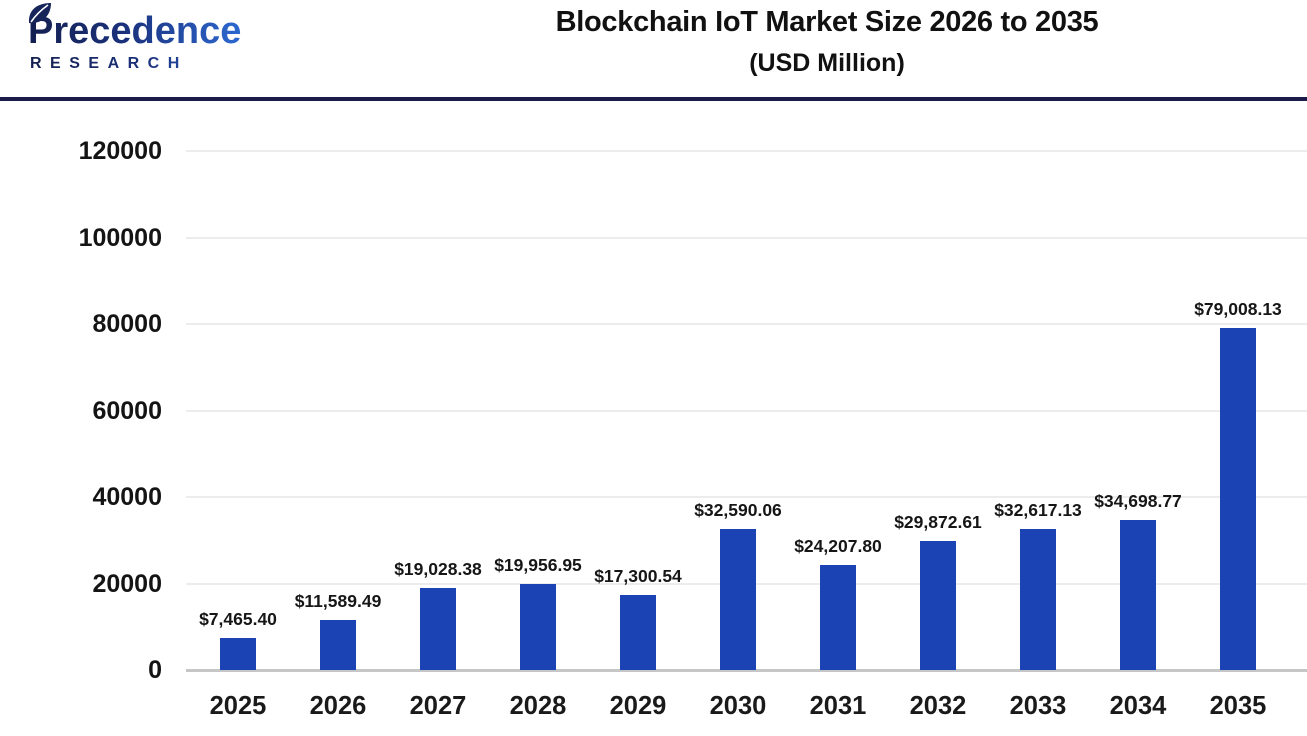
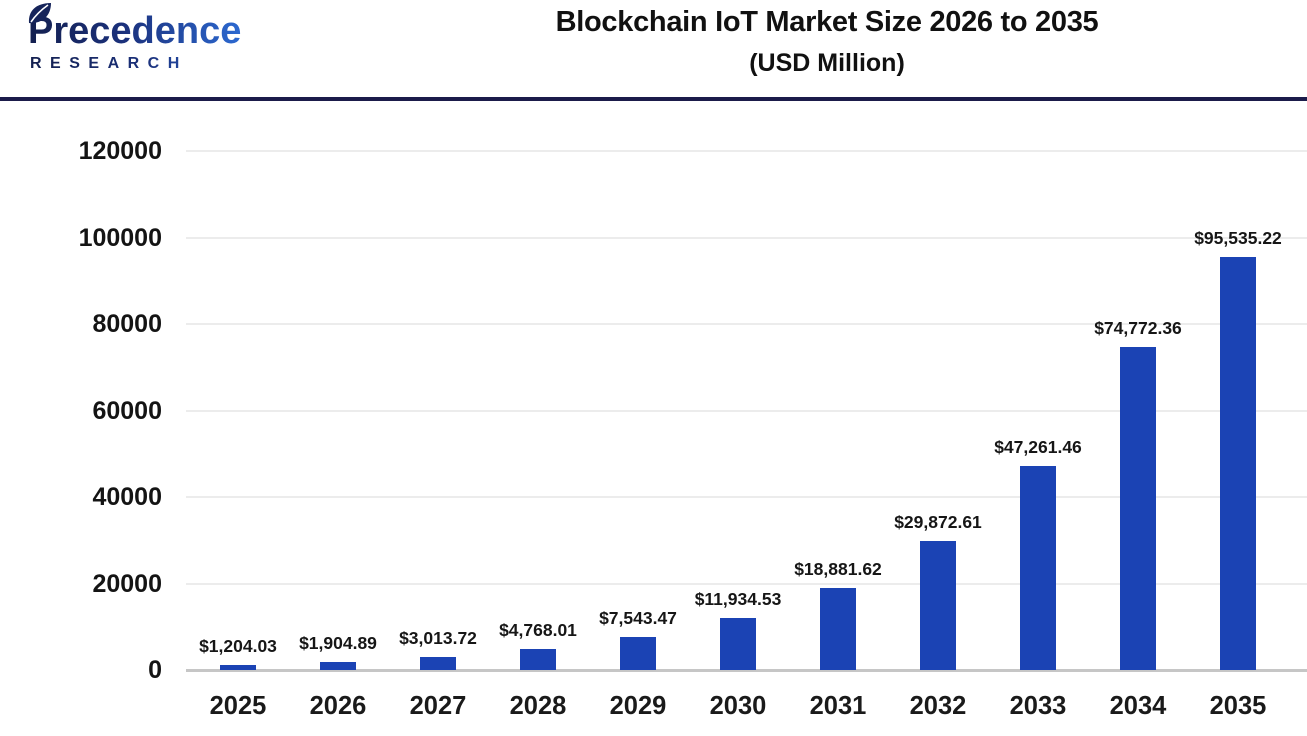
2025: $7,465.40 -> $1,204.03
2026: $11,589.49 -> $1,904.89
2027: $19,028.38 -> $3,013.72
2028: $19,956.95 -> $4,768.01
2029: $17,300.54 -> $7,543.47
2030: $32,590.06 -> $11,934.53
2031: $24,207.80 -> $18,881.62
2033: $32,617.13 -> $47,261.46
2034: $34,698.77 -> $74,772.36
2035: $79,008.13 -> $95,535.22
